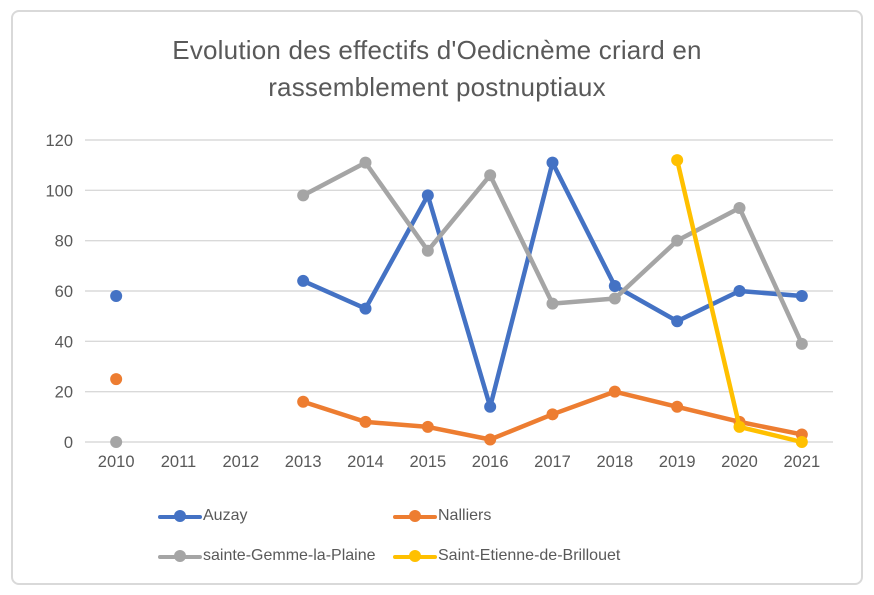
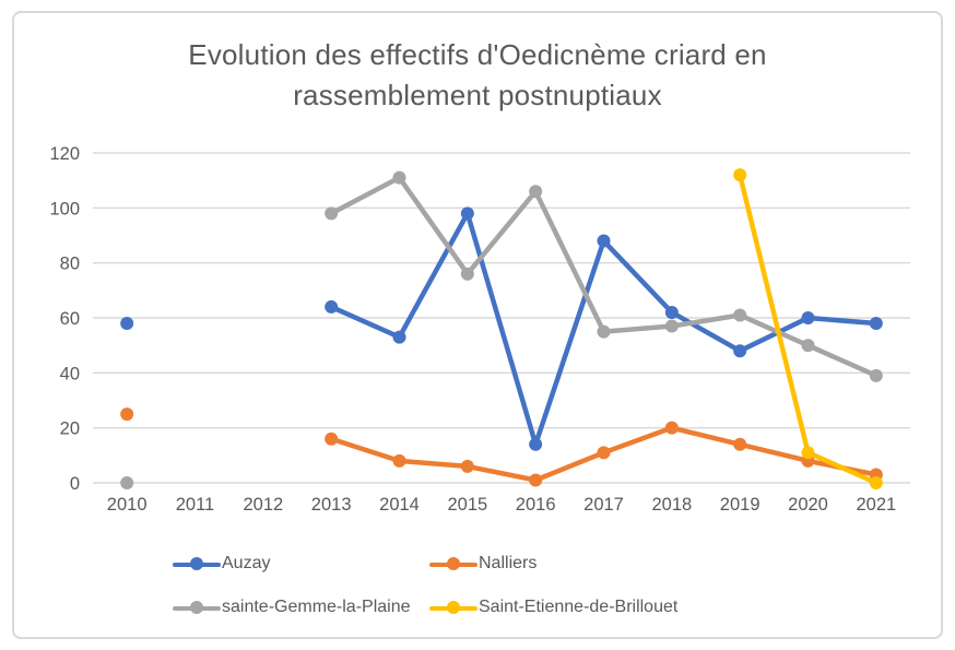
Auzay/2017: 111 -> 88
sainte-Gemme-la-Plaine/2019: 80 -> 61
sainte-Gemme-la-Plaine/2020: 93 -> 50
Saint-Etienne-de-Brillouet/2020: 6 -> 11
